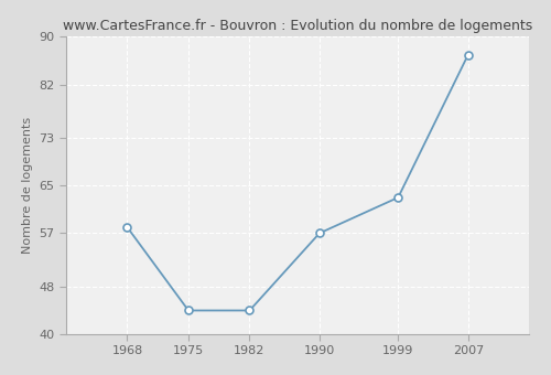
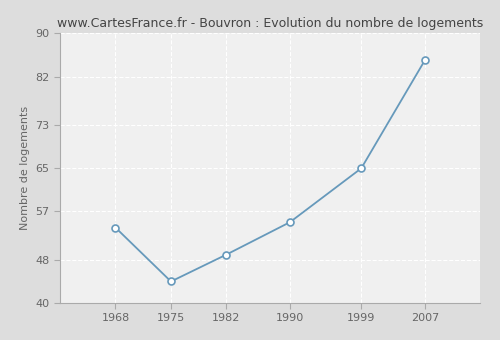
1968: 58 -> 54
1982: 44 -> 49
1990: 57 -> 55
1999: 63 -> 65
2007: 87 -> 85
